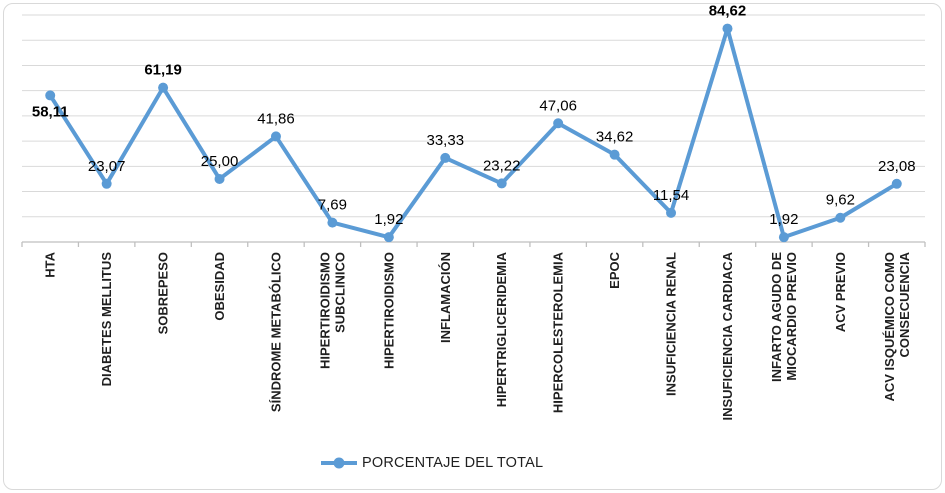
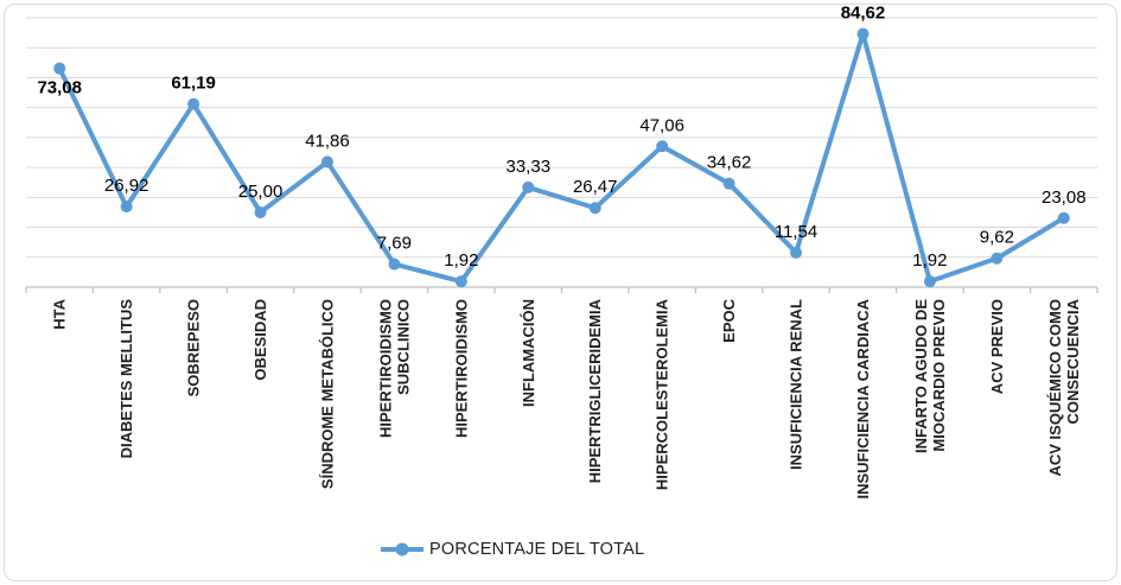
HTA: 58,11 -> 73,08
DIABETES MELLITUS: 23,07 -> 26,92
HIPERTRIGLICERIDEMIA: 23,22 -> 26,47
